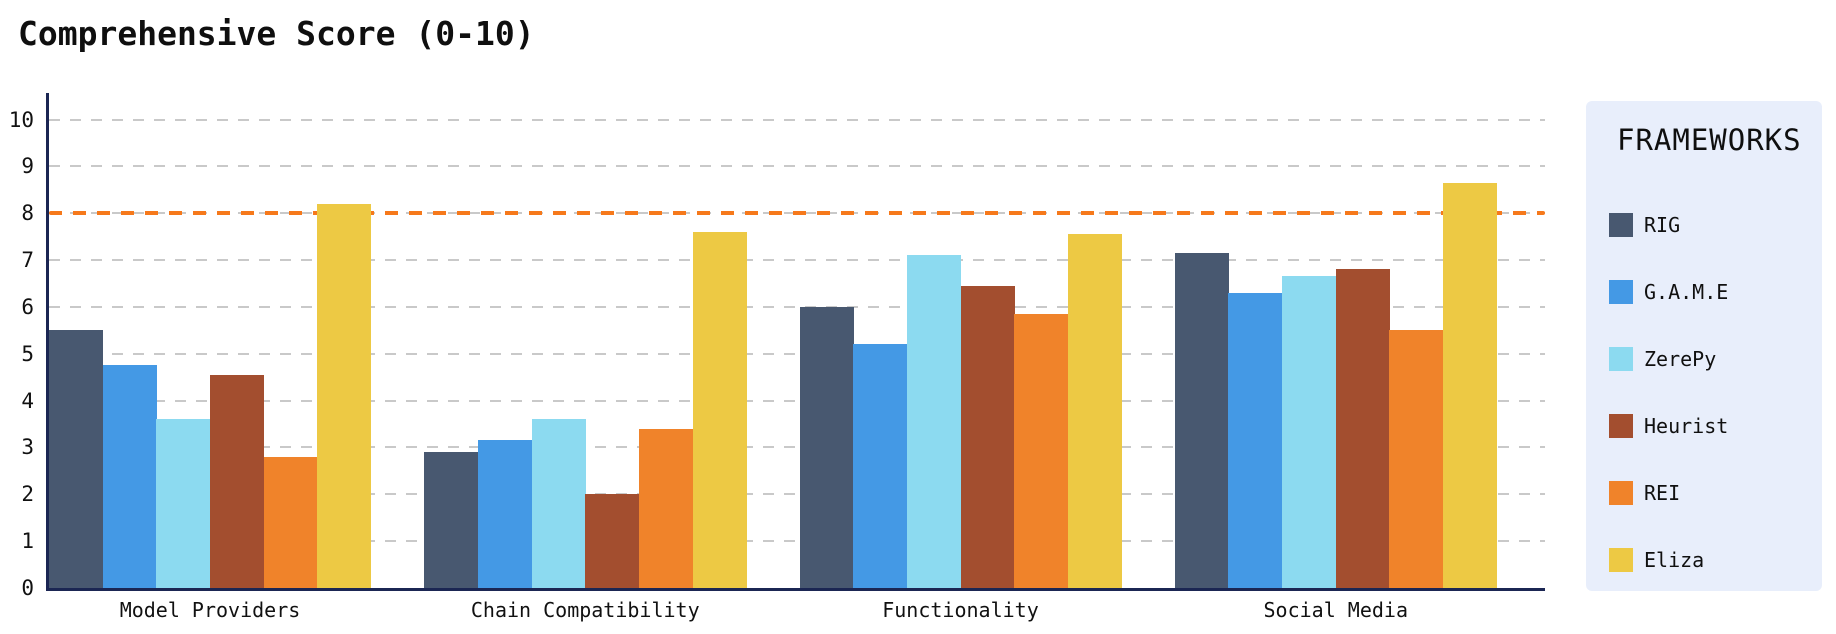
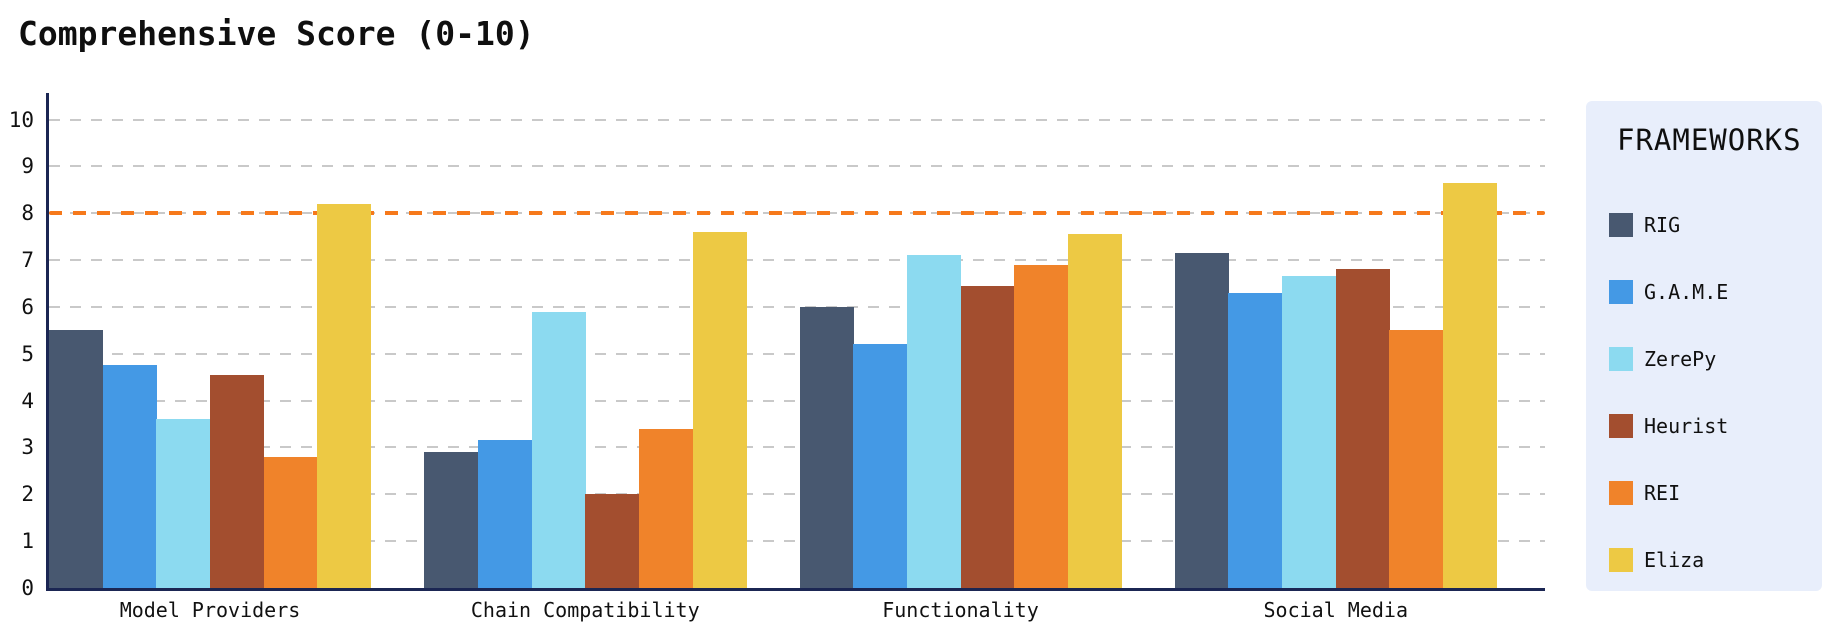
ZerePy/Chain Compatibility: 3.6 -> 5.9
REI/Functionality: 5.8 -> 6.9
